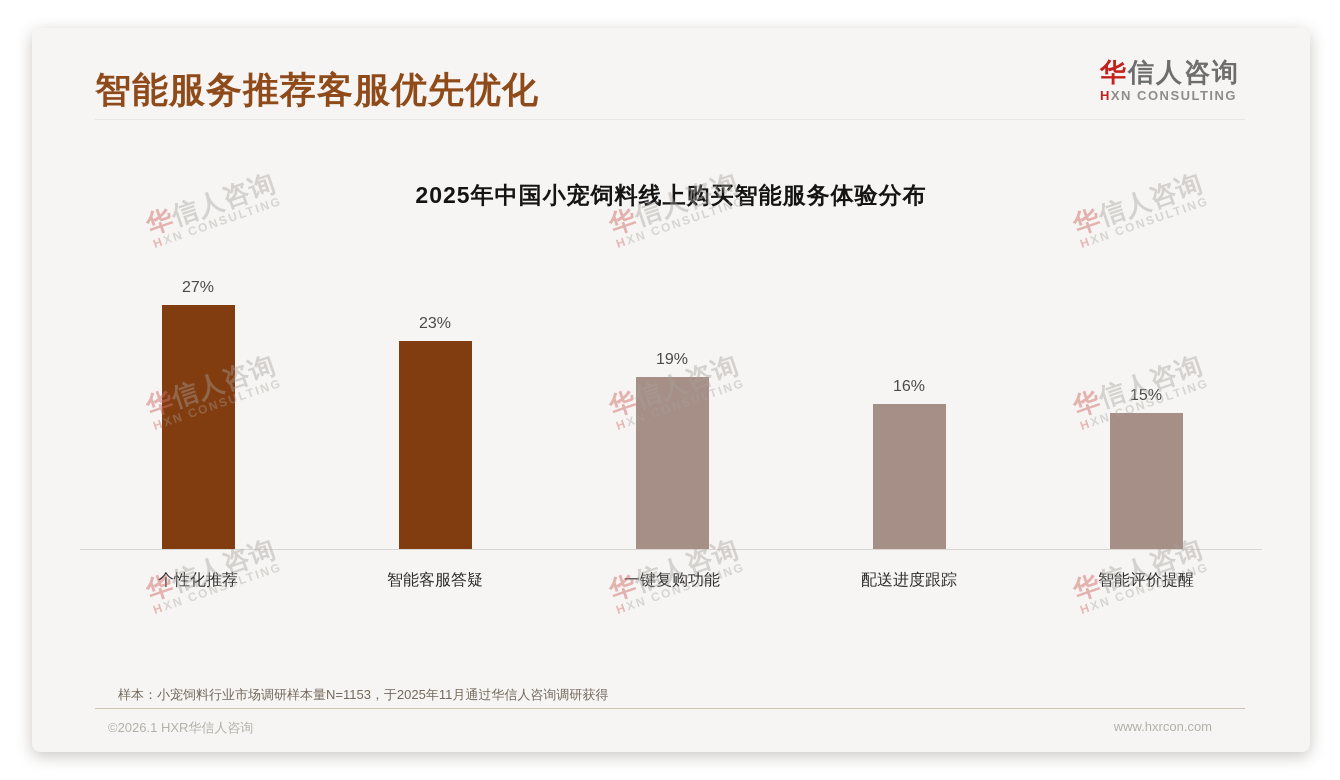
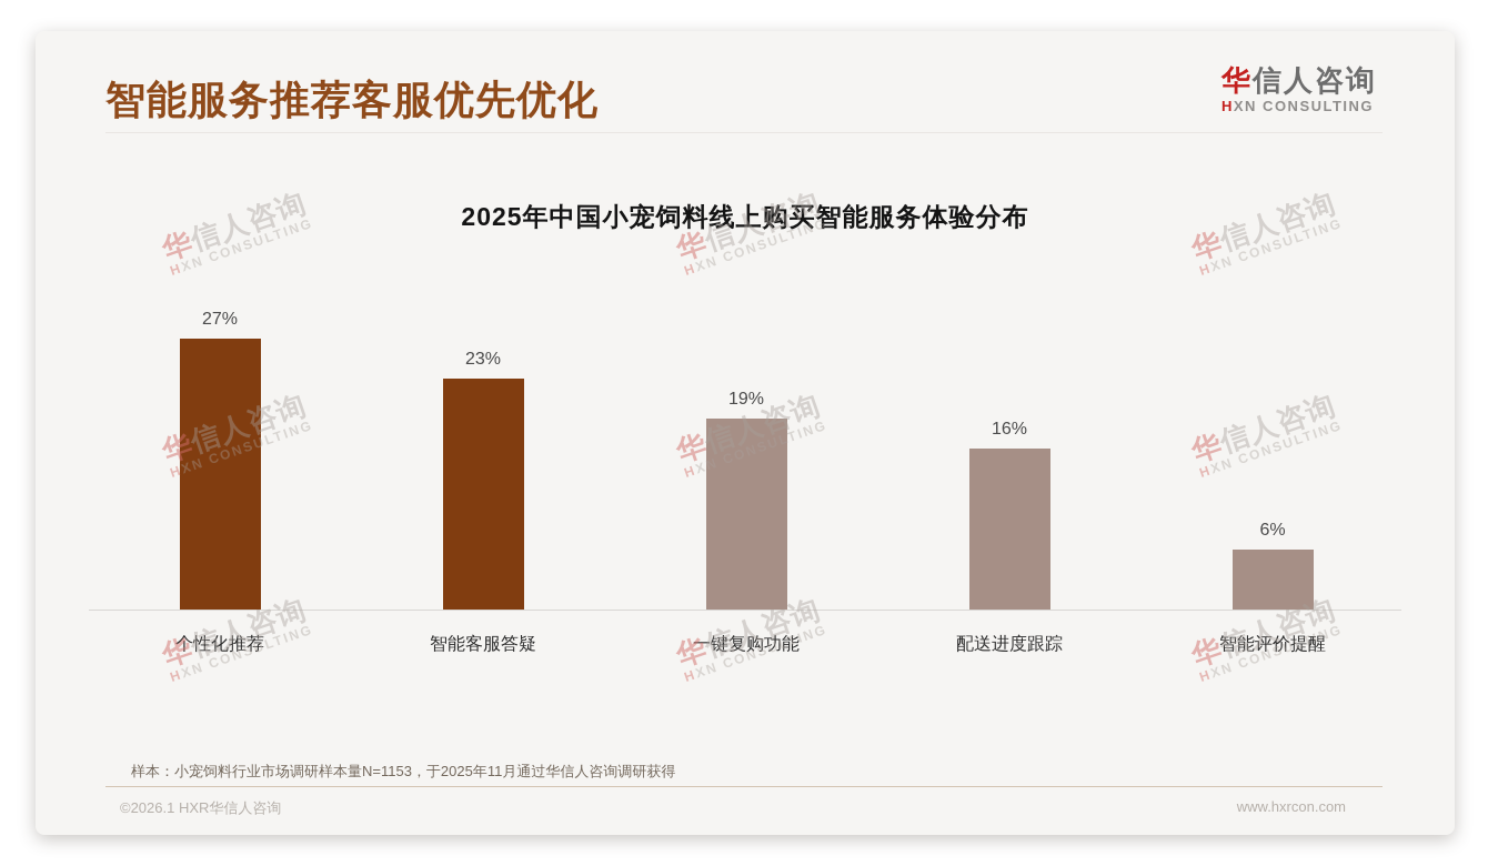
智能评价提醒: 15% -> 6%
